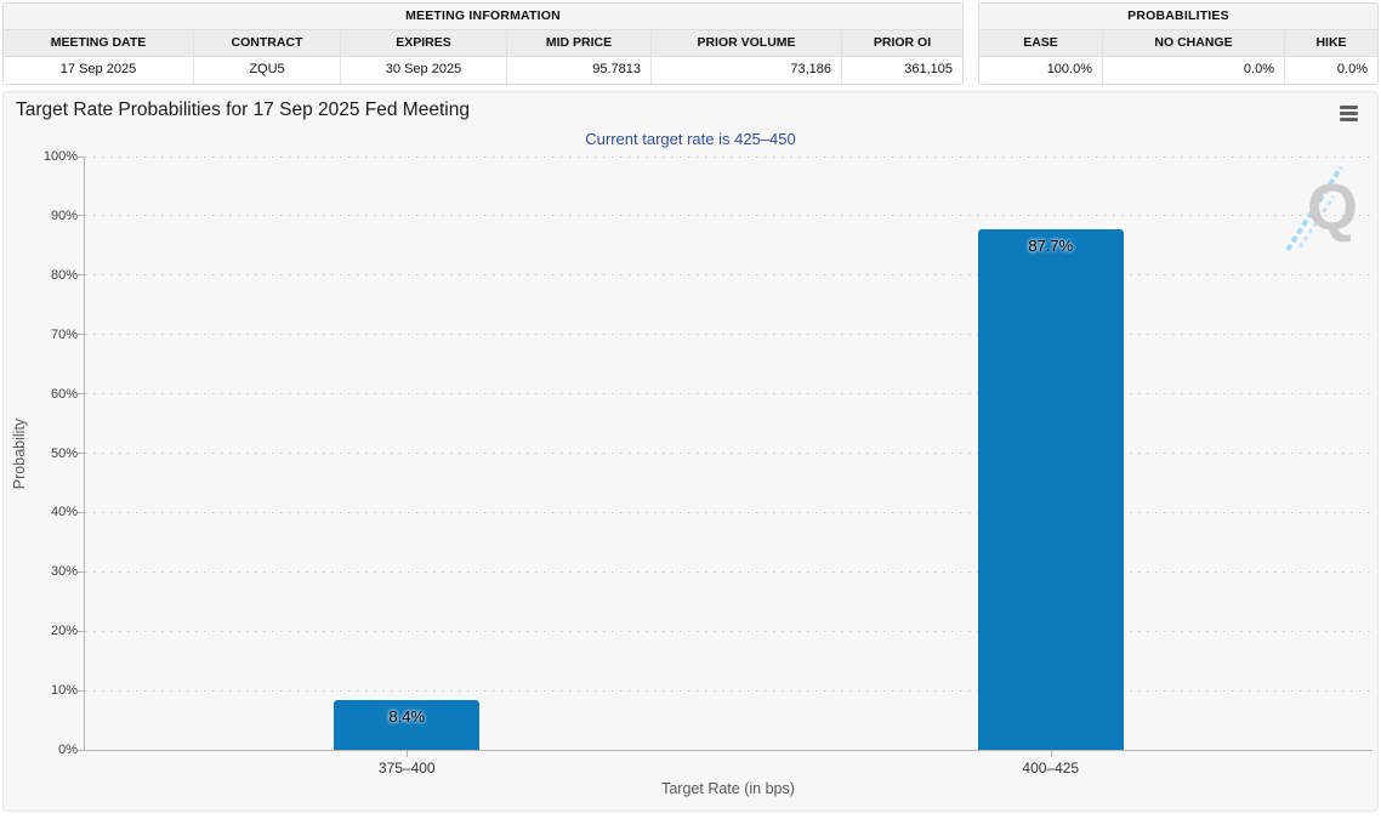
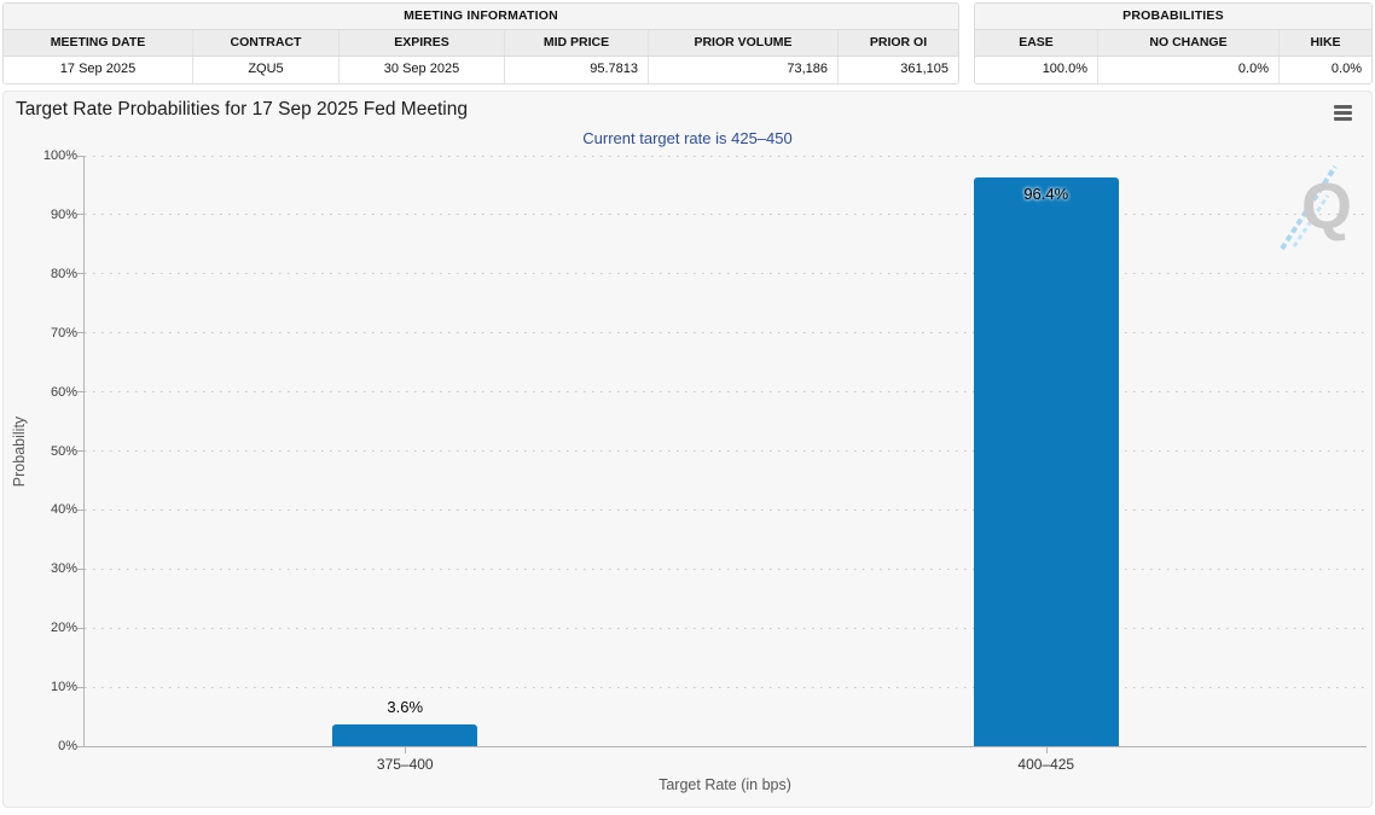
375–400: 8.4% -> 3.6%
400–425: 87.7% -> 96.4%
